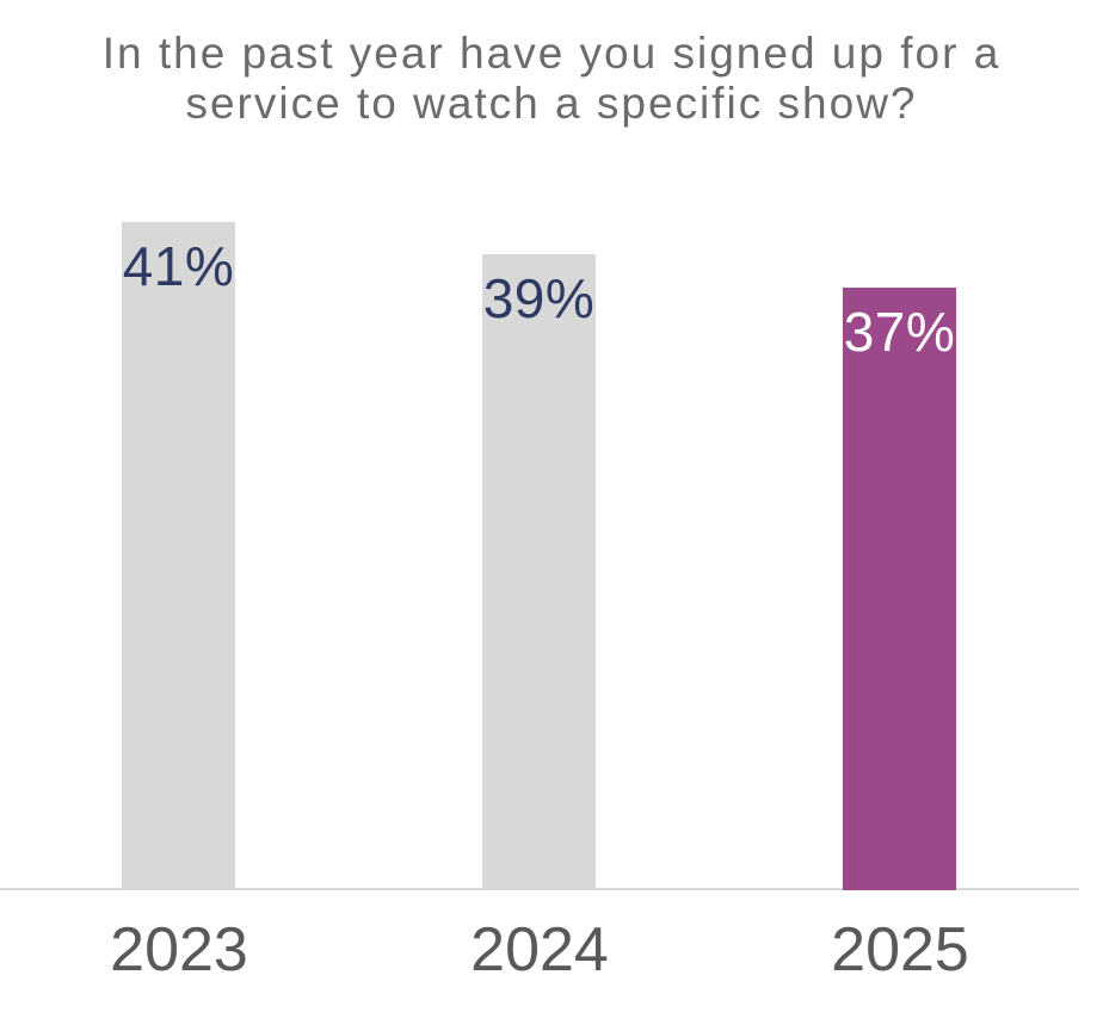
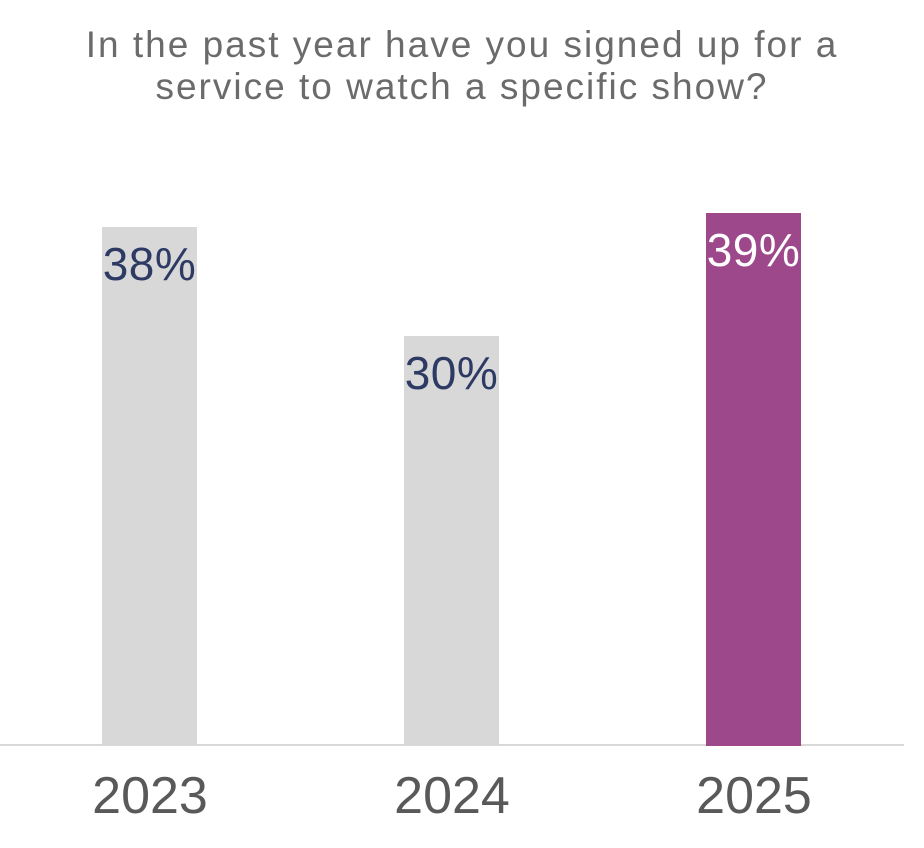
2023: 41% -> 38%
2024: 39% -> 30%
2025: 37% -> 39%
